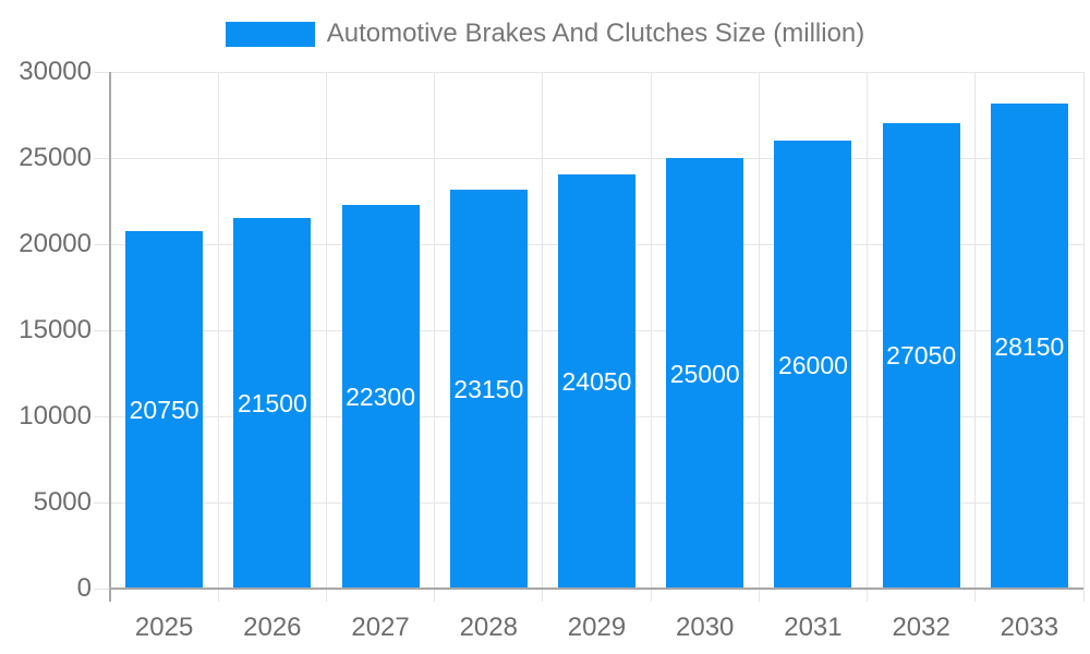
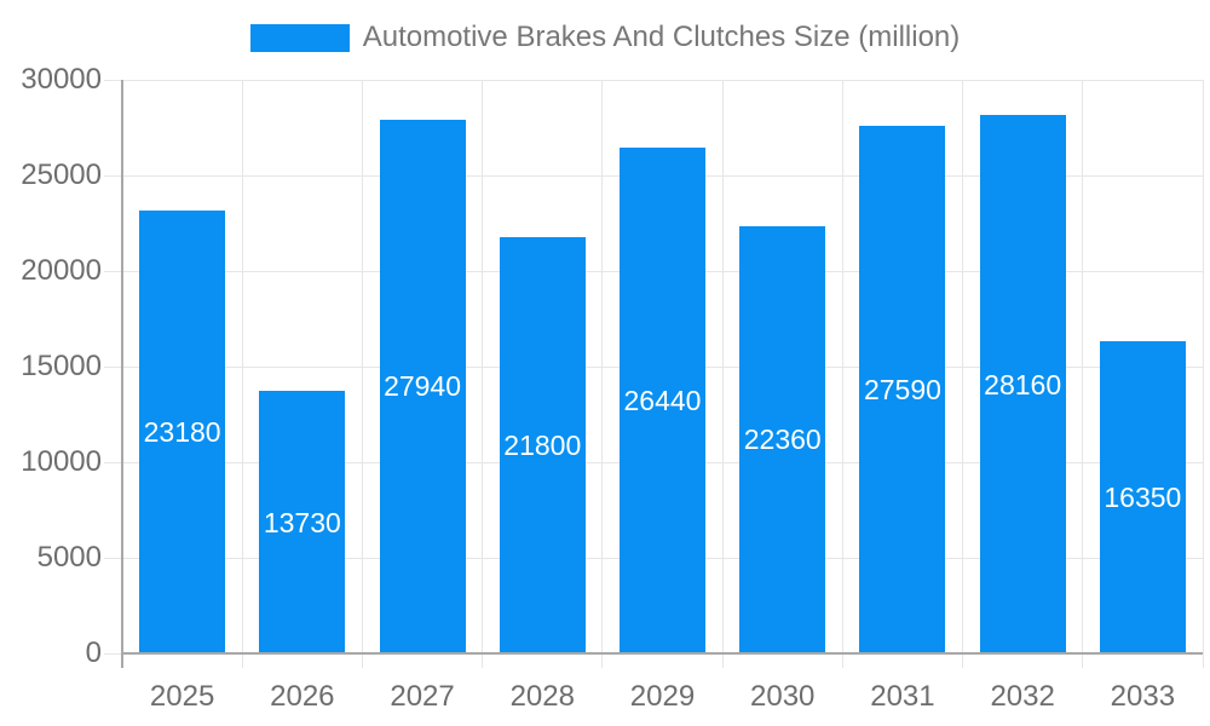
2025: 20750 -> 23180
2026: 21500 -> 13730
2027: 22300 -> 27940
2028: 23150 -> 21800
2029: 24050 -> 26440
2030: 25000 -> 22360
2031: 26000 -> 27590
2032: 27050 -> 28160
2033: 28150 -> 16350
